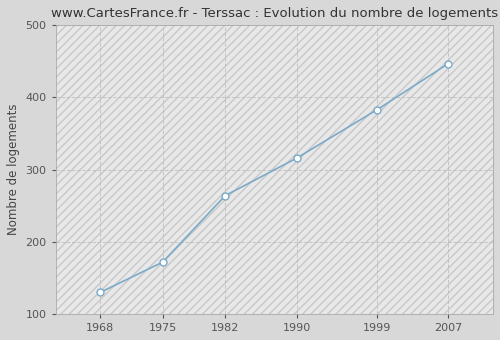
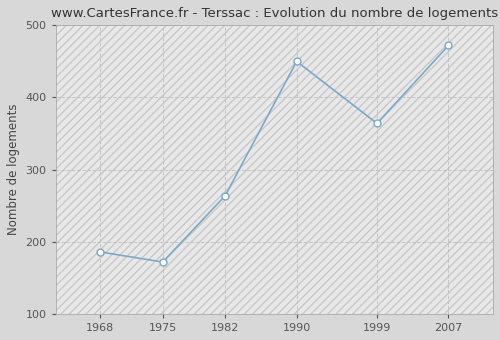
1968: 130 -> 186
1990: 316 -> 450
1999: 383 -> 364
2007: 447 -> 472
